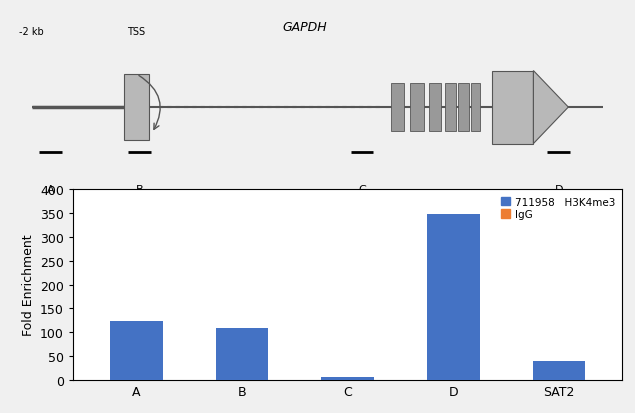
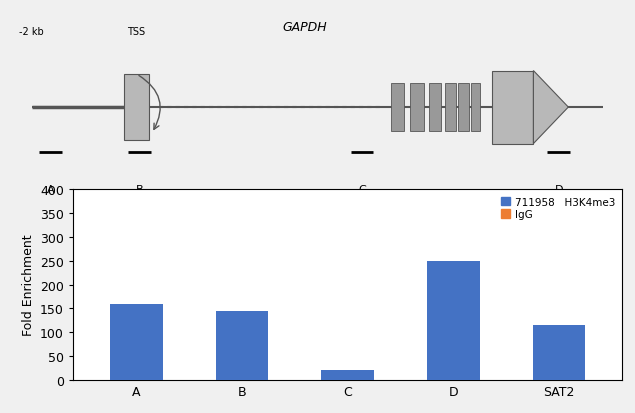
A: 123 -> 160
B: 110 -> 145
C: 7 -> 20
D: 348 -> 250
SAT2: 40 -> 115
